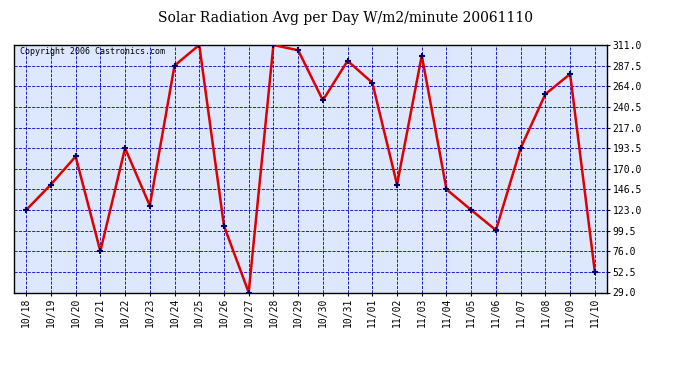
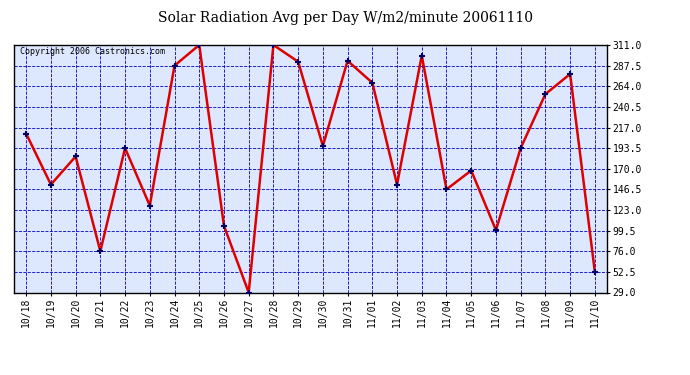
10/18: 123 -> 210
10/29: 305 -> 292
10/30: 248 -> 196
11/05: 123 -> 168
